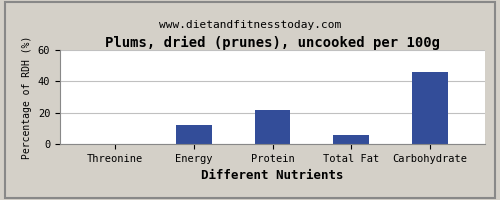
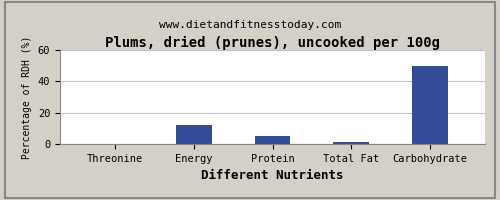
Protein: 22 -> 5
Total Fat: 6 -> 1
Carbohydrate: 46 -> 50
